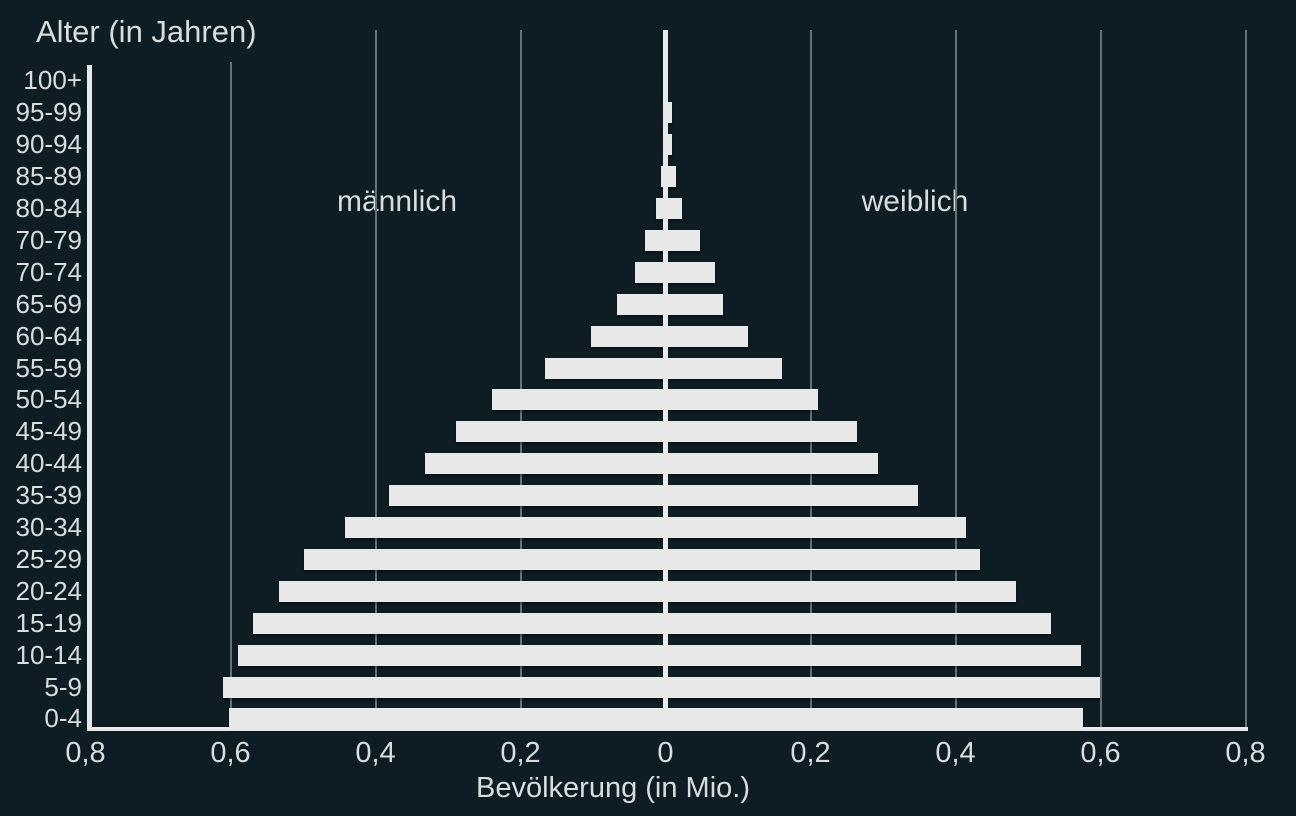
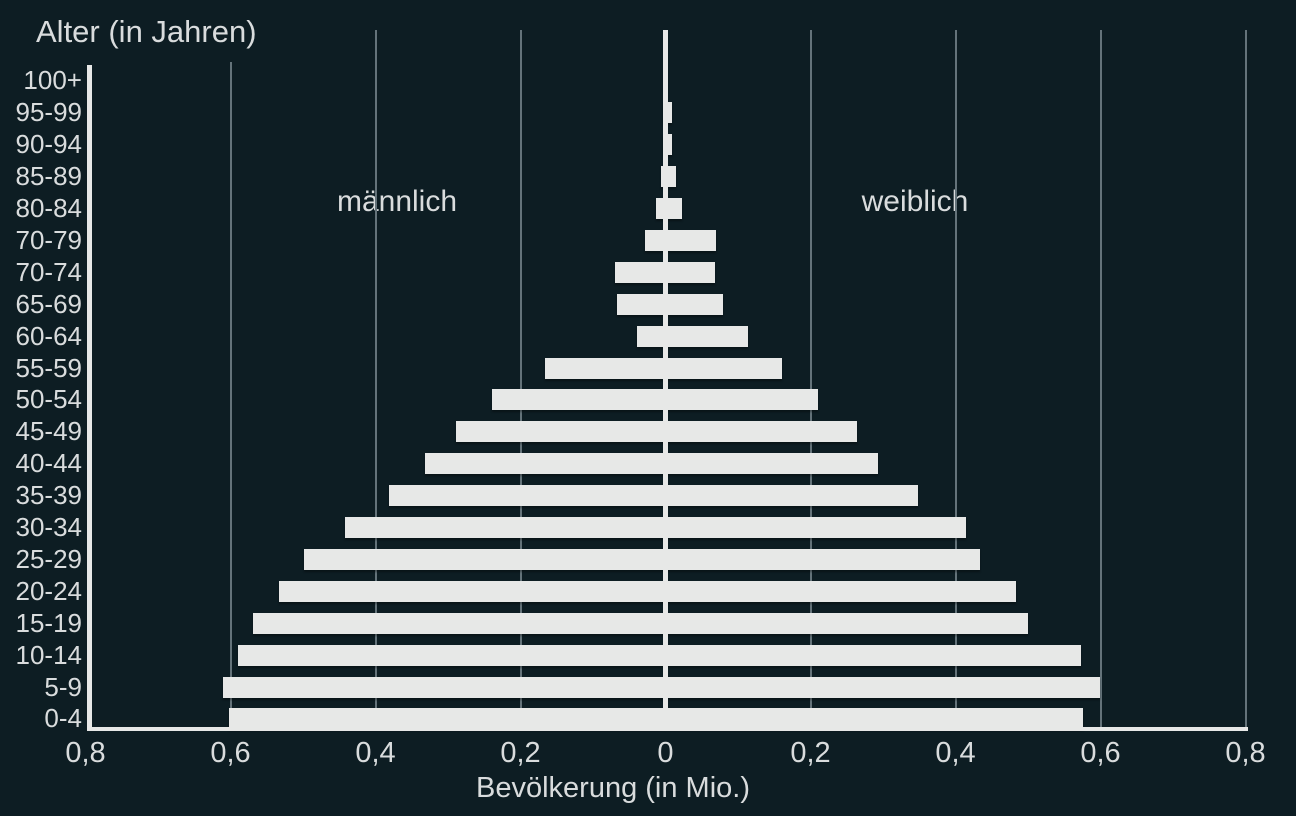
weiblich/70-79: 0,05 -> 0,07
männlich/70-74: 0,04 -> 0,07
männlich/60-64: 0,10 -> 0,04
weiblich/15-19: 0,53 -> 0,50
